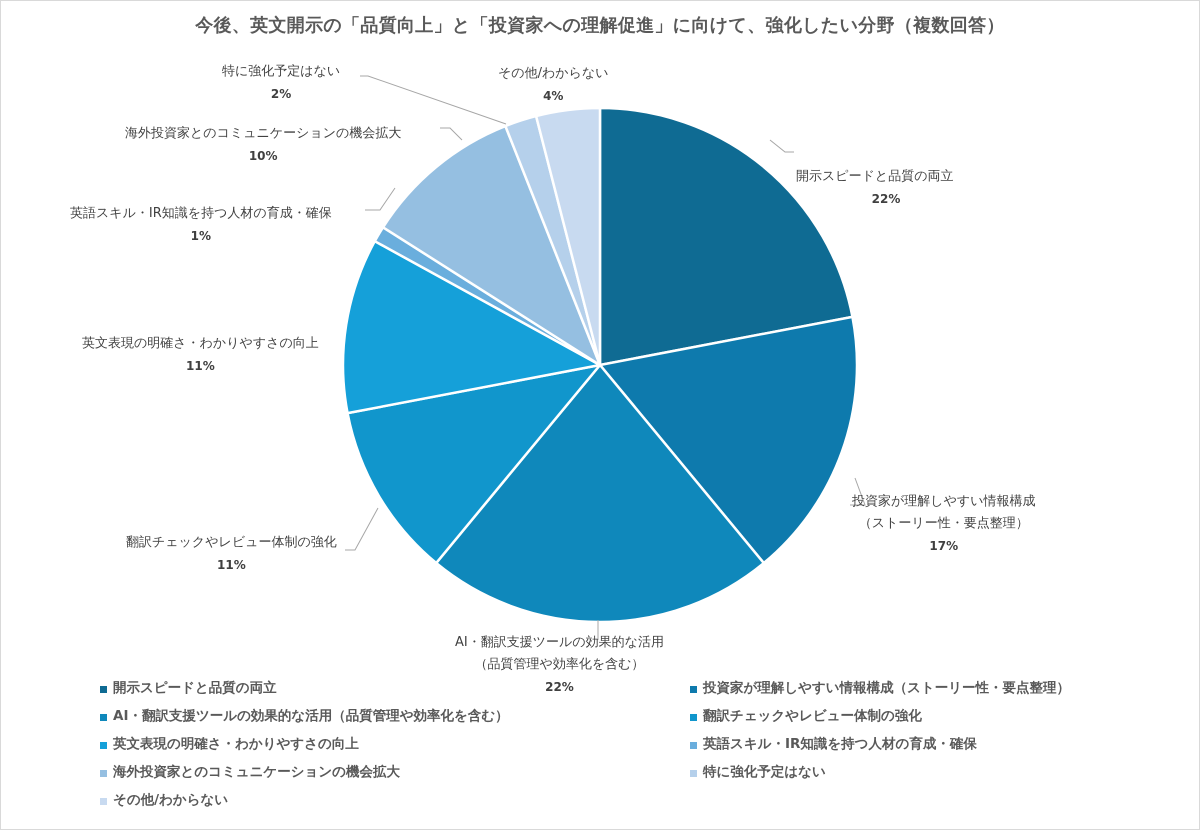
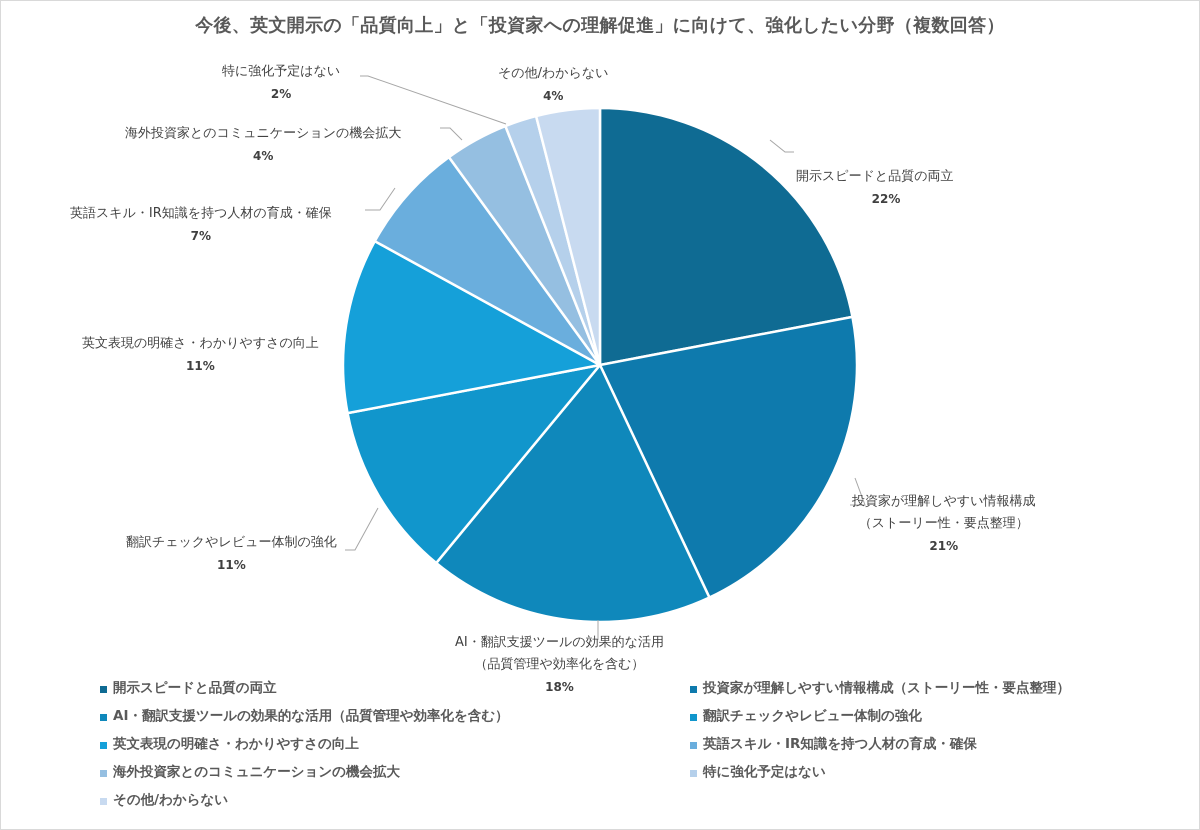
投資家が理解しやすい情報構成（ストーリー性・要点整理）: 17% -> 21%
AI・翻訳支援ツールの効果的な活用（品質管理や効率化を含む）: 22% -> 18%
英語スキル・IR知識を持つ人材の育成・確保: 1% -> 7%
海外投資家とのコミュニケーションの機会拡大: 10% -> 4%
